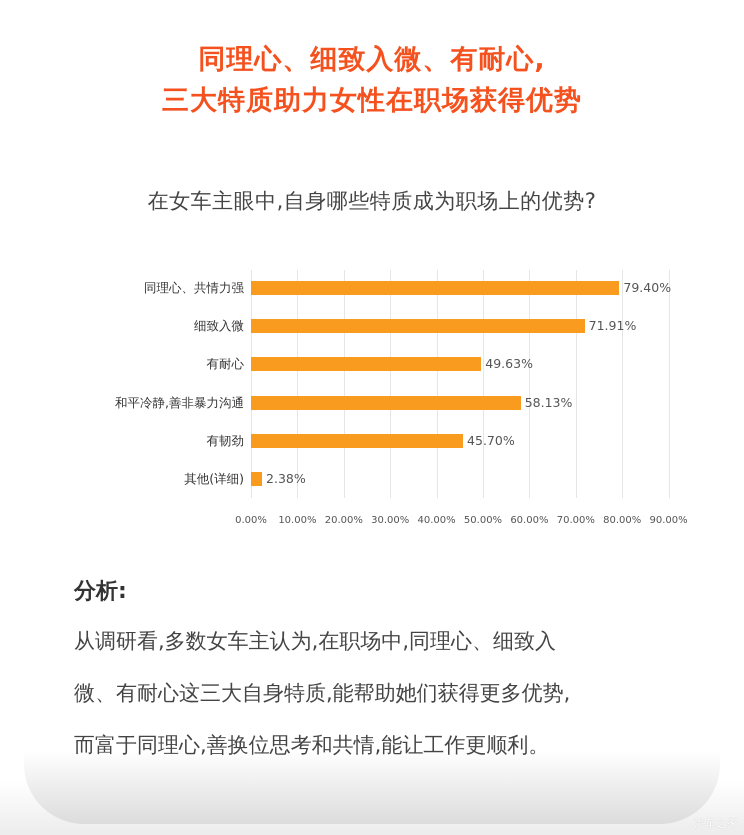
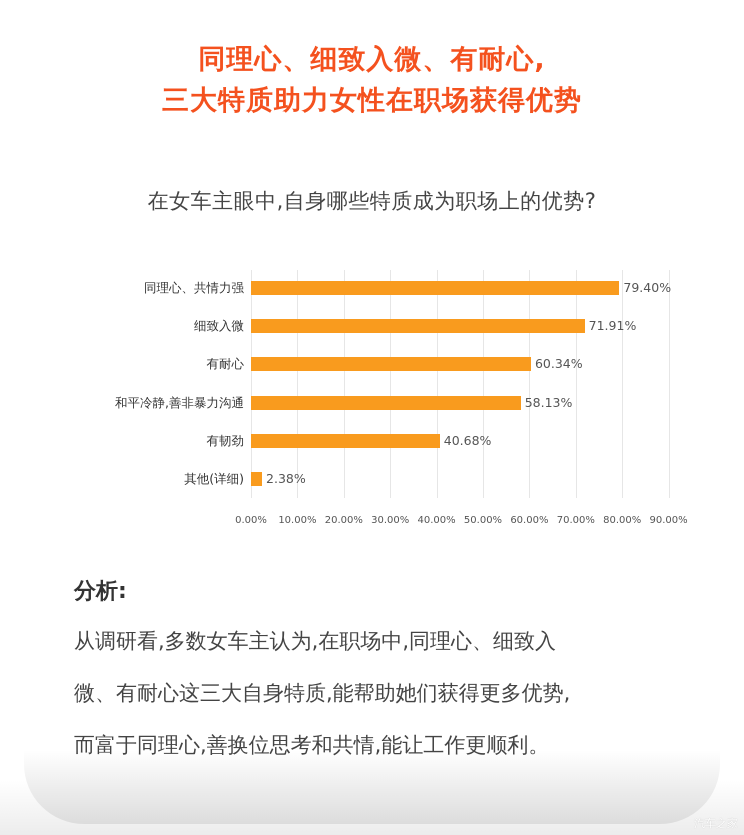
有耐心: 49.63% -> 60.34%
有韧劲: 45.70% -> 40.68%
